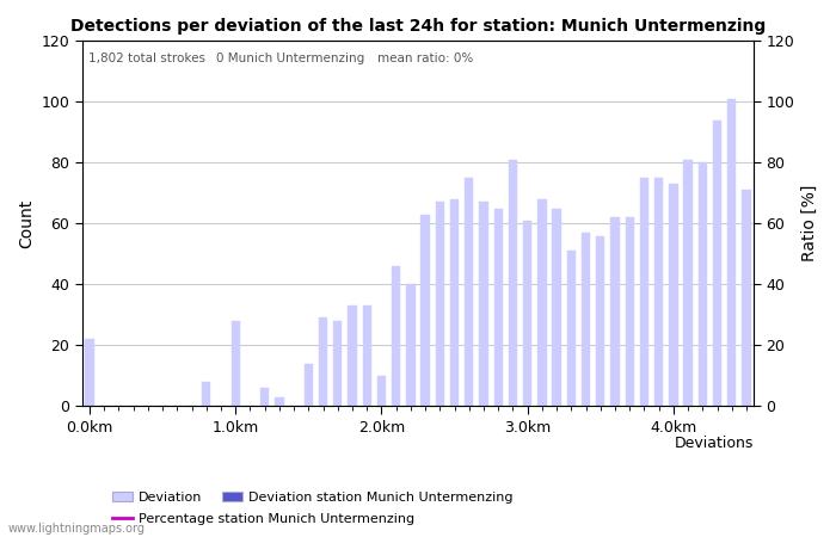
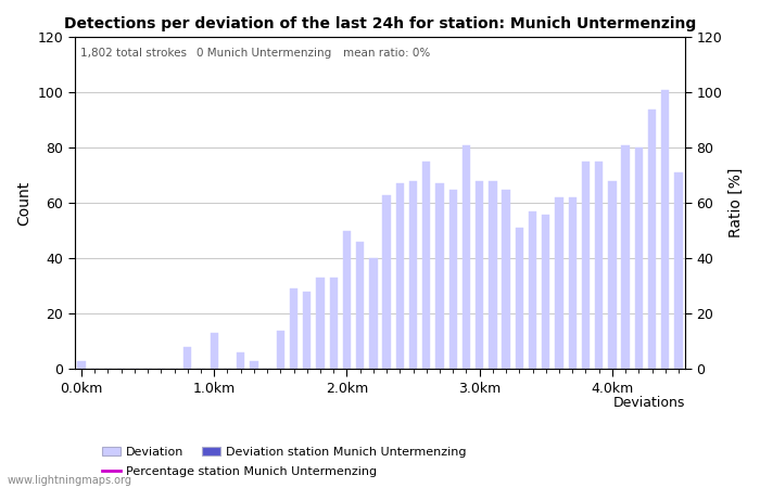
0.0km: 22 -> 3
1.0km: 28 -> 13
2.0km: 10 -> 50
3.0km: 61 -> 68
4.0km: 73 -> 68
